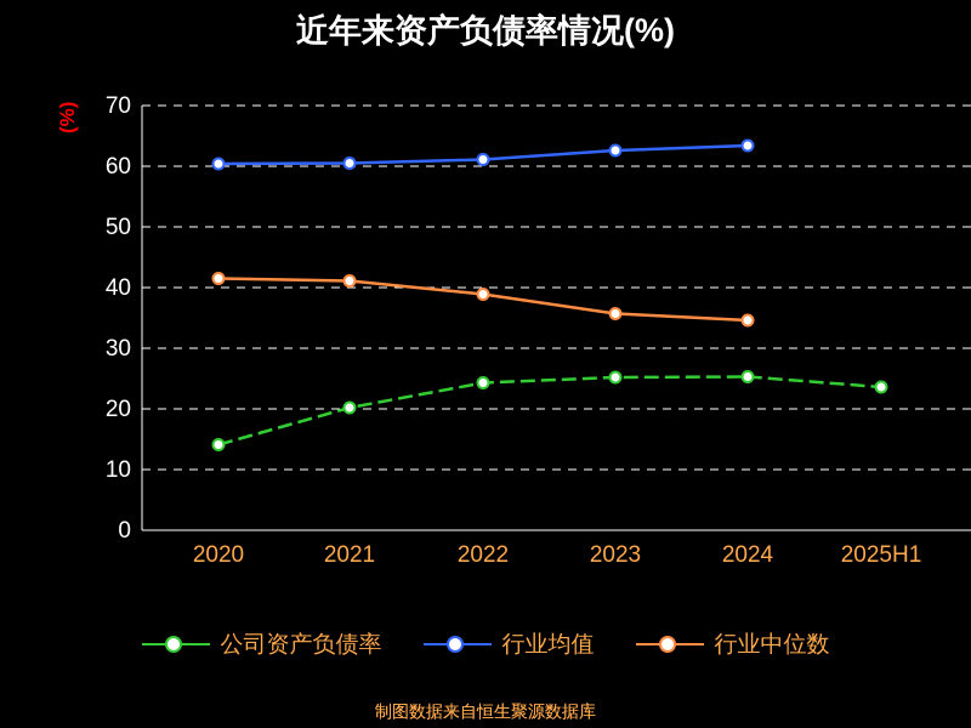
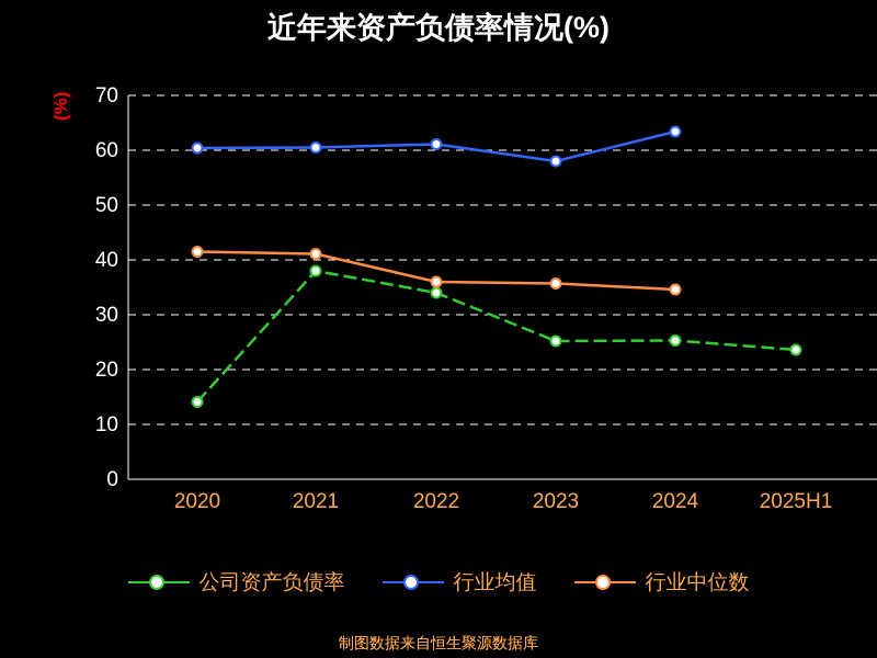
公司资产负债率/2021: 20 -> 38
公司资产负债率/2022: 24 -> 34
行业中位数/2022: 39 -> 36
行业均值/2023: 63 -> 58
